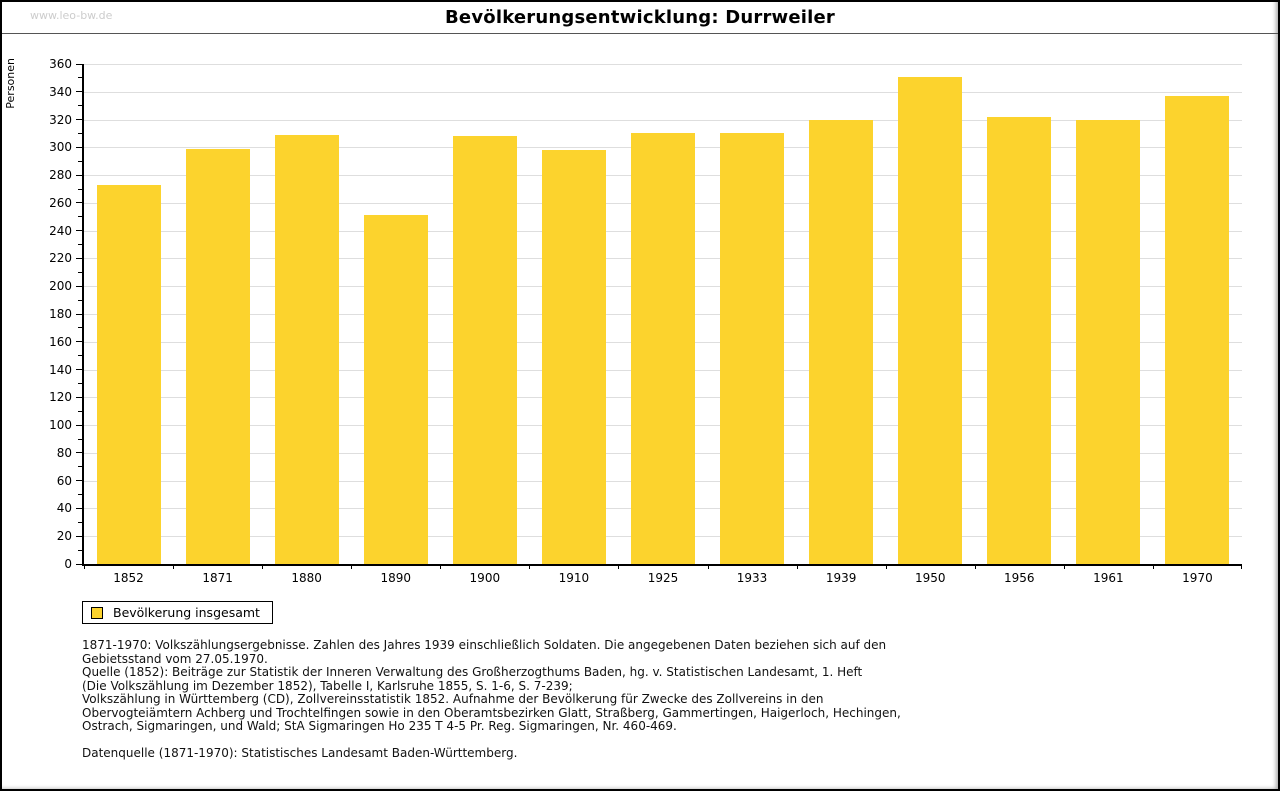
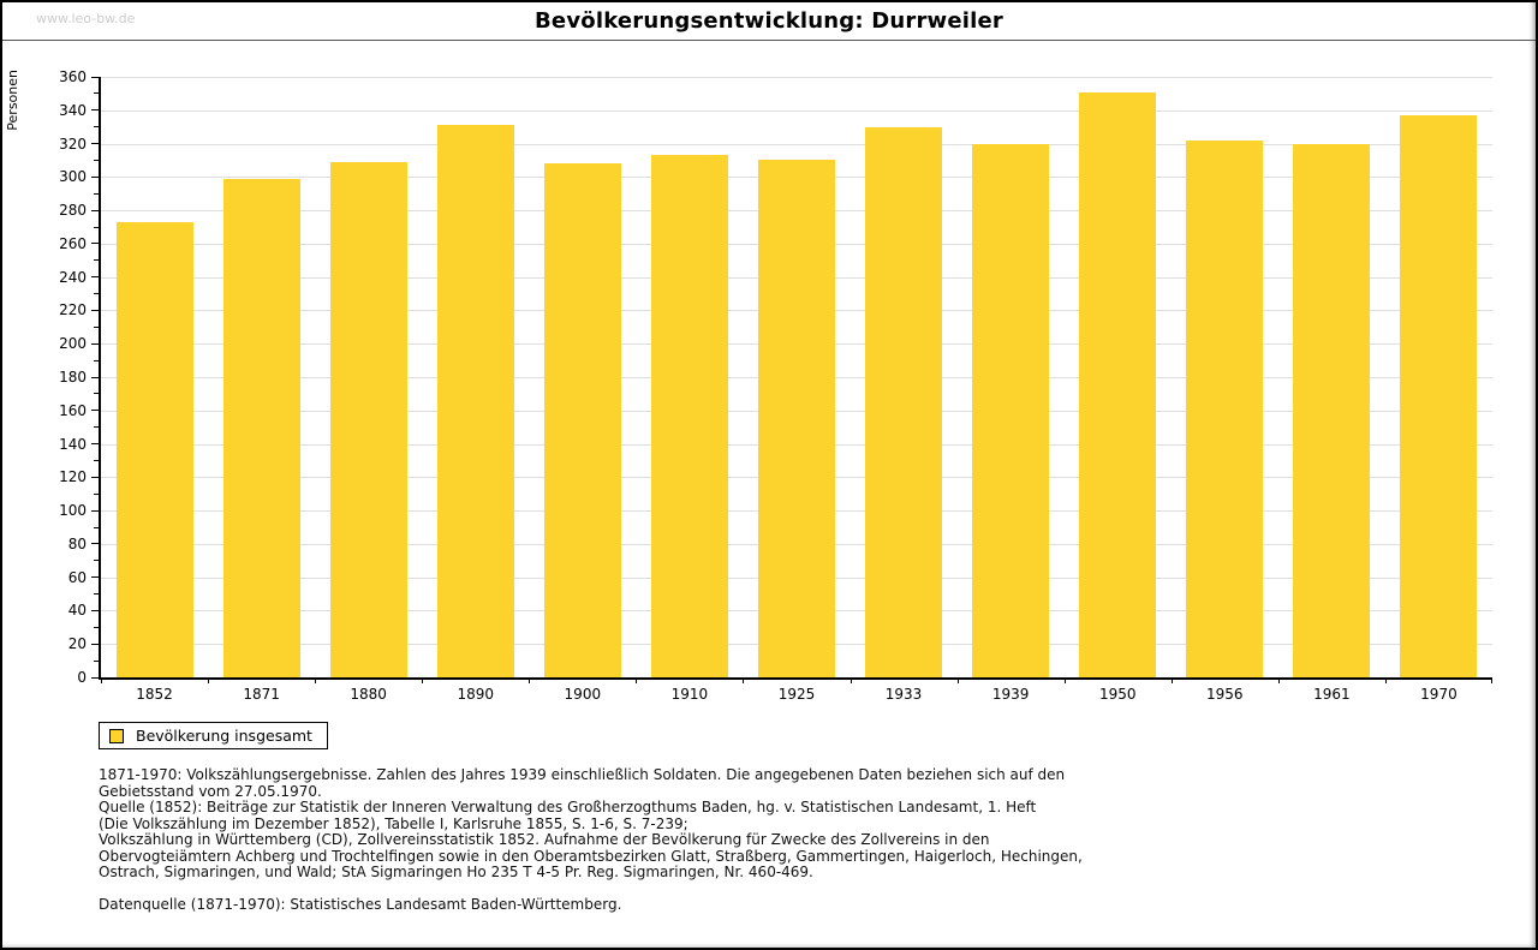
1890: 251 -> 331
1910: 298 -> 313
1933: 310 -> 330
